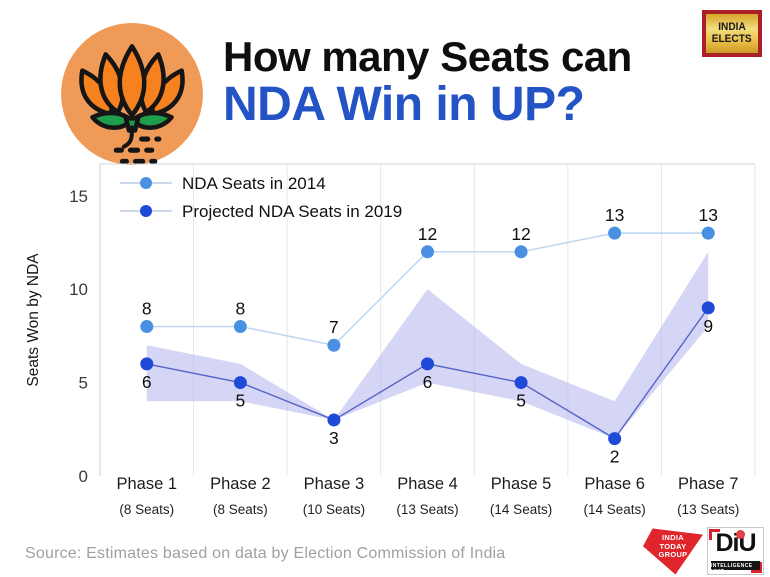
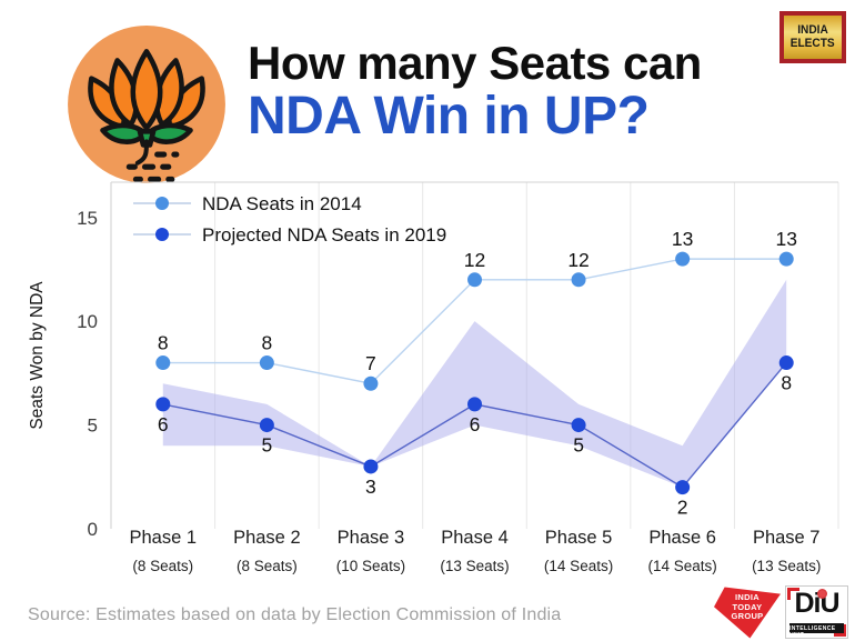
Projected NDA Seats in 2019/Phase 7: 9 -> 8
